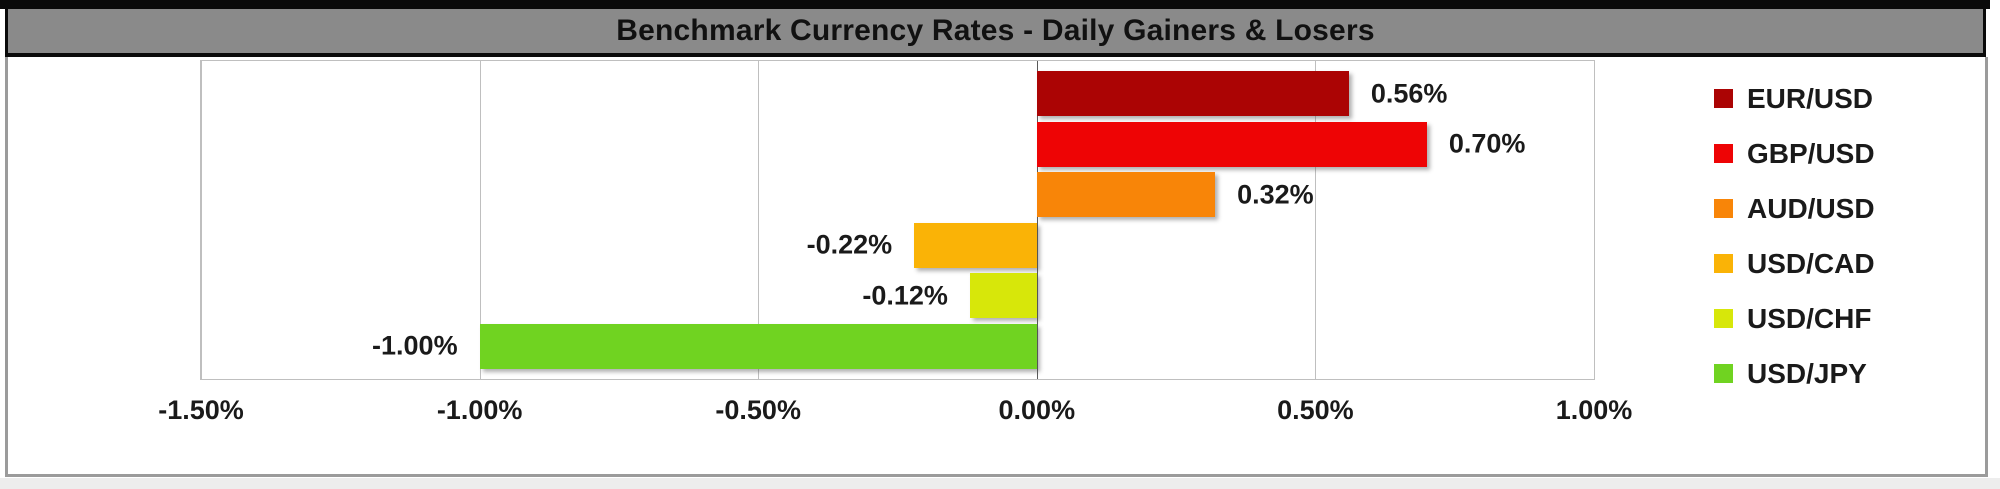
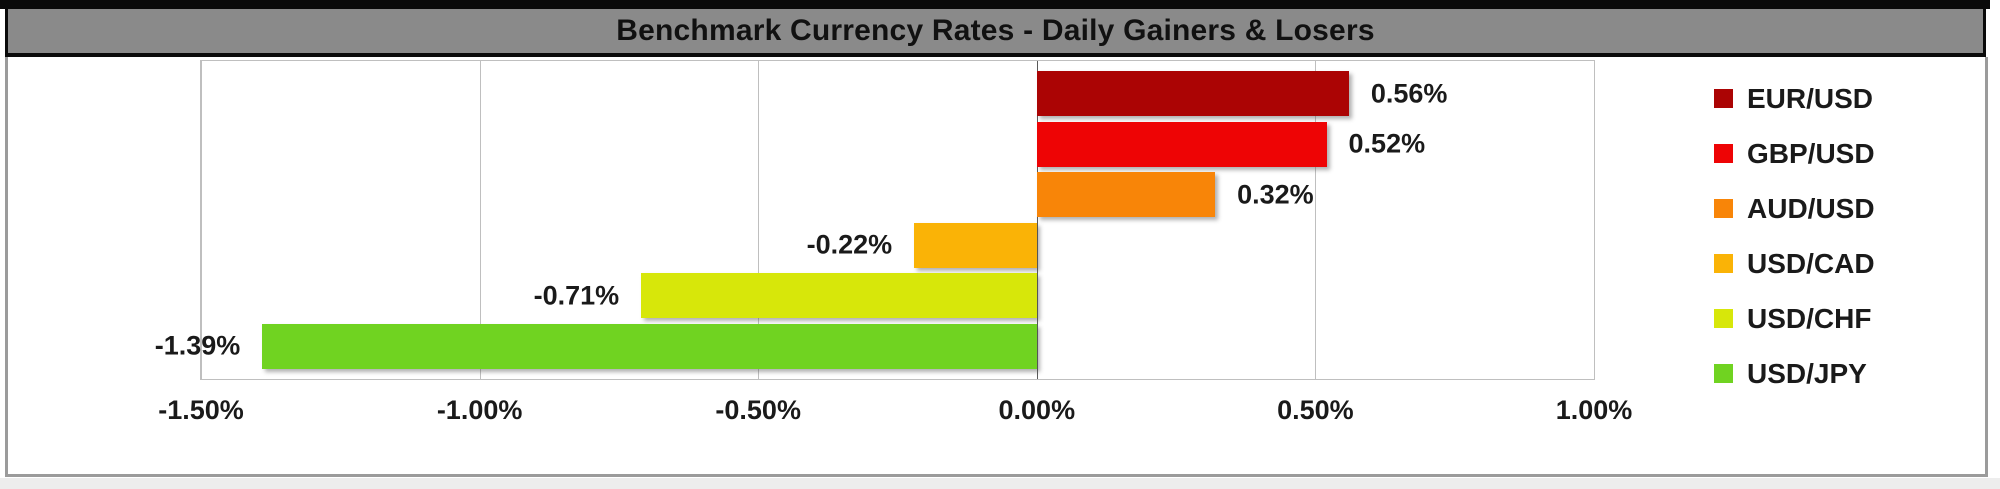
GBP/USD: 0.70% -> 0.52%
USD/CHF: -0.12% -> -0.71%
USD/JPY: -1.00% -> -1.39%
